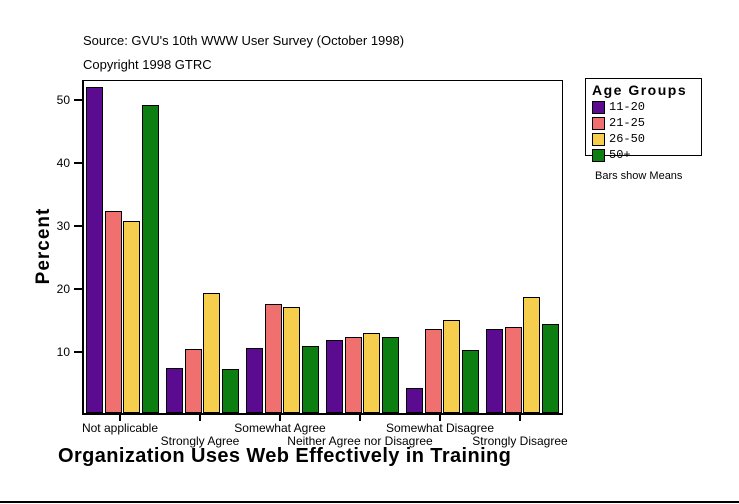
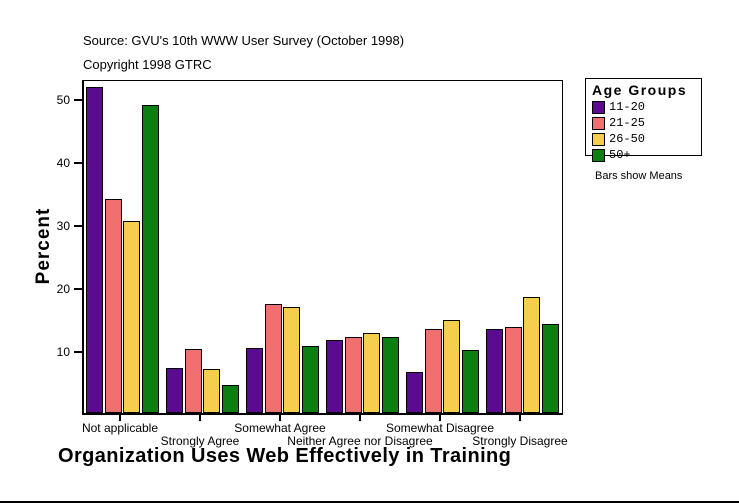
21-25/Not applicable: 32 -> 34
26-50/Strongly Agree: 19 -> 7
50+/Strongly Agree: 7 -> 4
11-20/Somewhat Disagree: 4 -> 6
